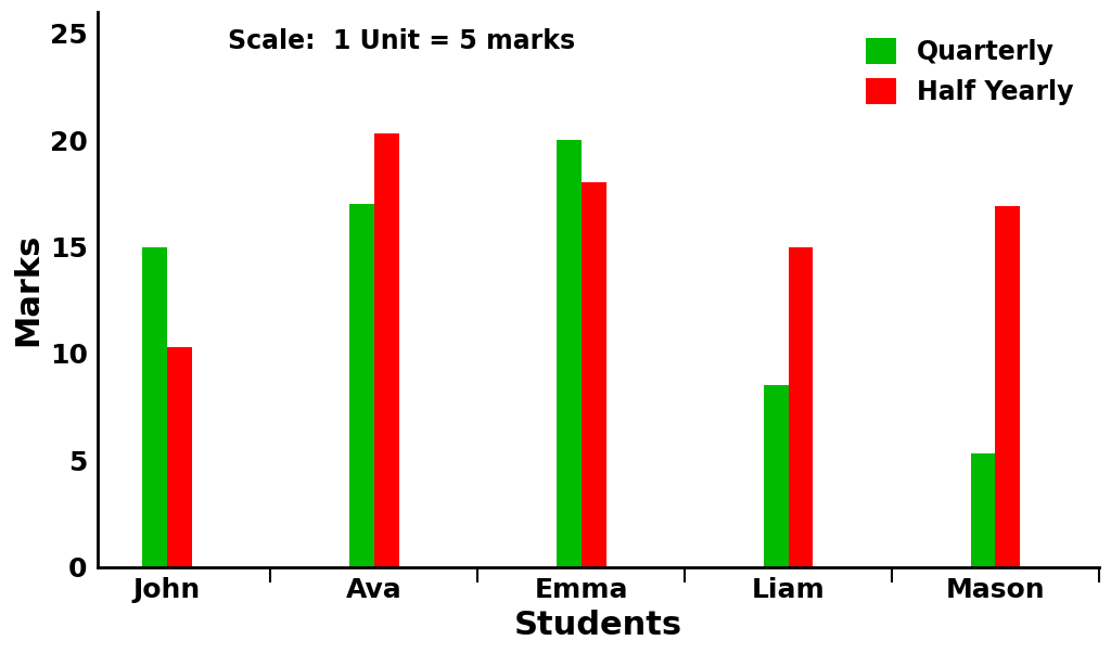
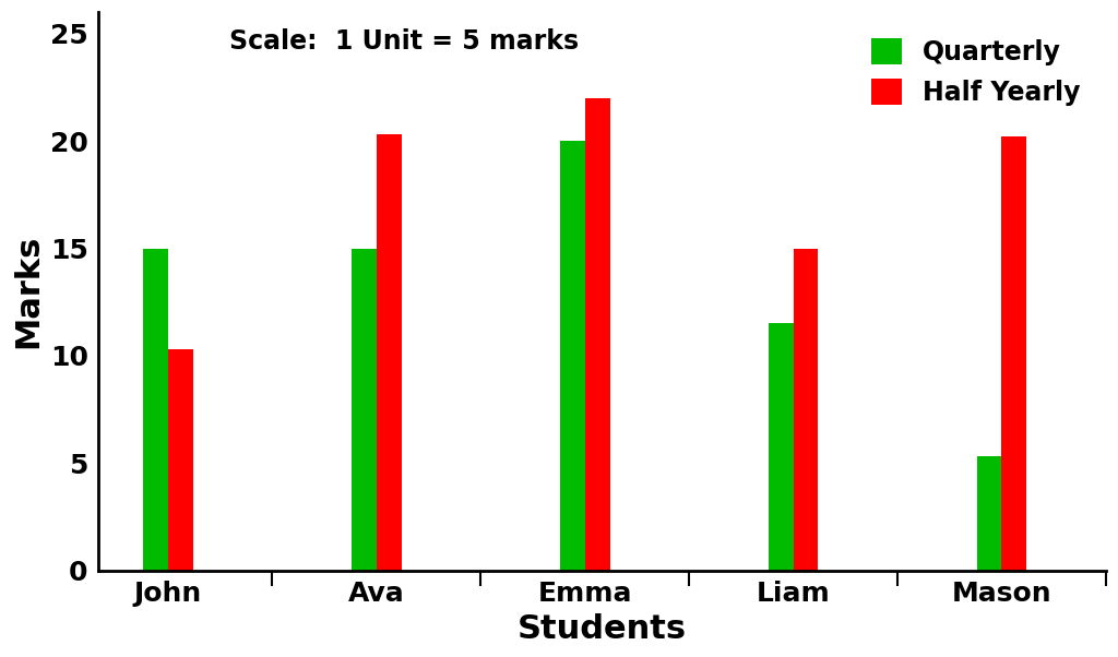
Quarterly/Ava: 17.0 -> 15.0
Half Yearly/Emma: 18.0 -> 22.0
Quarterly/Liam: 8.5 -> 11.5
Half Yearly/Mason: 16.9 -> 20.2
